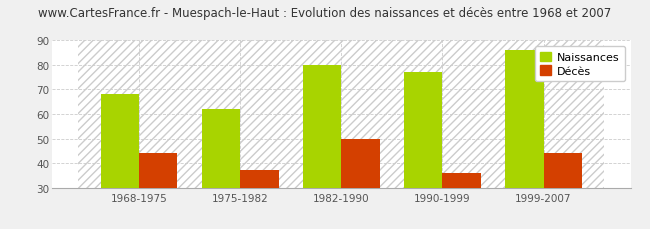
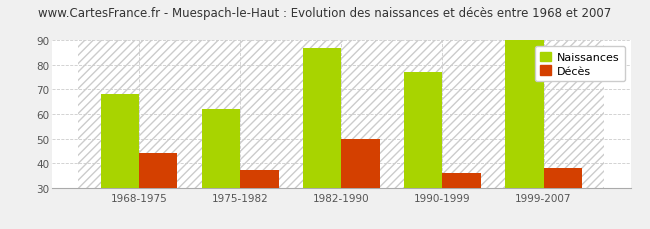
Naissances/1982-1990: 80 -> 87
Naissances/1999-2007: 86 -> 90
Décès/1999-2007: 44 -> 38
